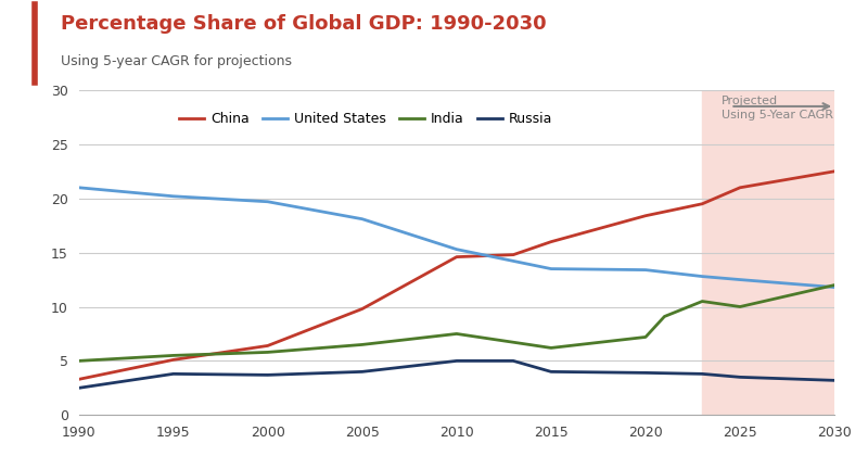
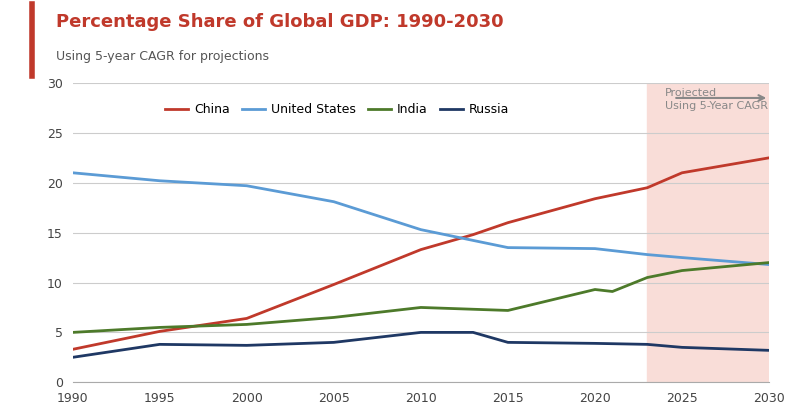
China/2010: 14.6 -> 13.3
India/2015: 6.2 -> 7.2
India/2020: 7.2 -> 9.3
India/2025: 10.0 -> 11.2
